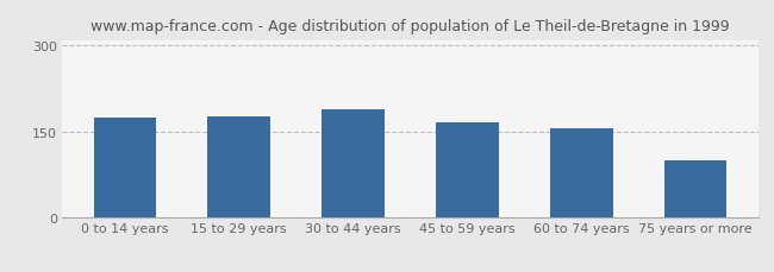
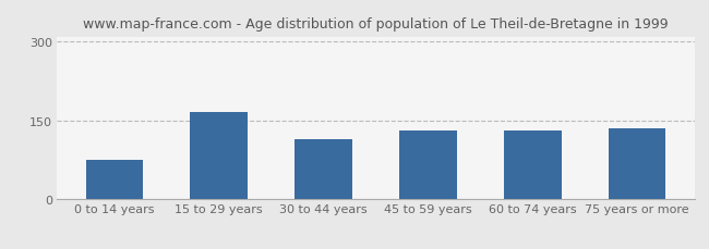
0 to 14 years: 175 -> 75
15 to 29 years: 177 -> 165
30 to 44 years: 188 -> 115
45 to 59 years: 165 -> 130
60 to 74 years: 156 -> 130
75 years or more: 100 -> 135
